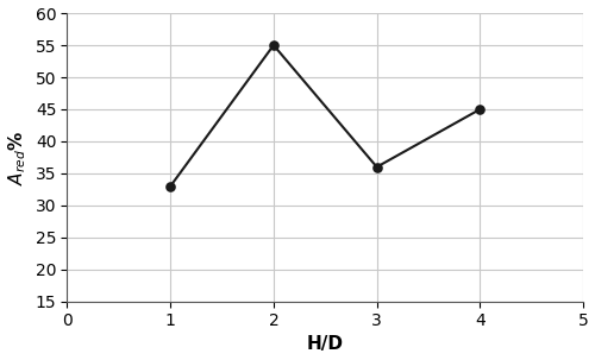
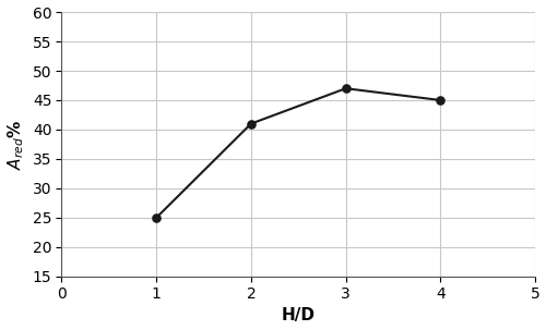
1: 33 -> 25
2: 55 -> 41
3: 36 -> 47
